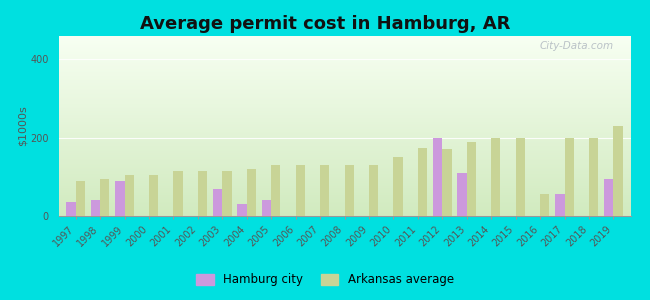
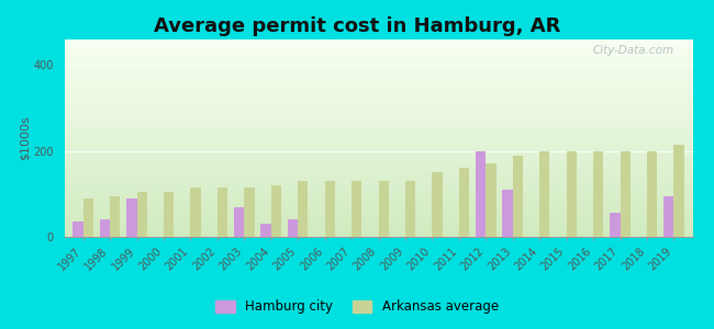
Arkansas average/2011: 175 -> 160
Arkansas average/2016: 55 -> 200
Arkansas average/2019: 230 -> 215
